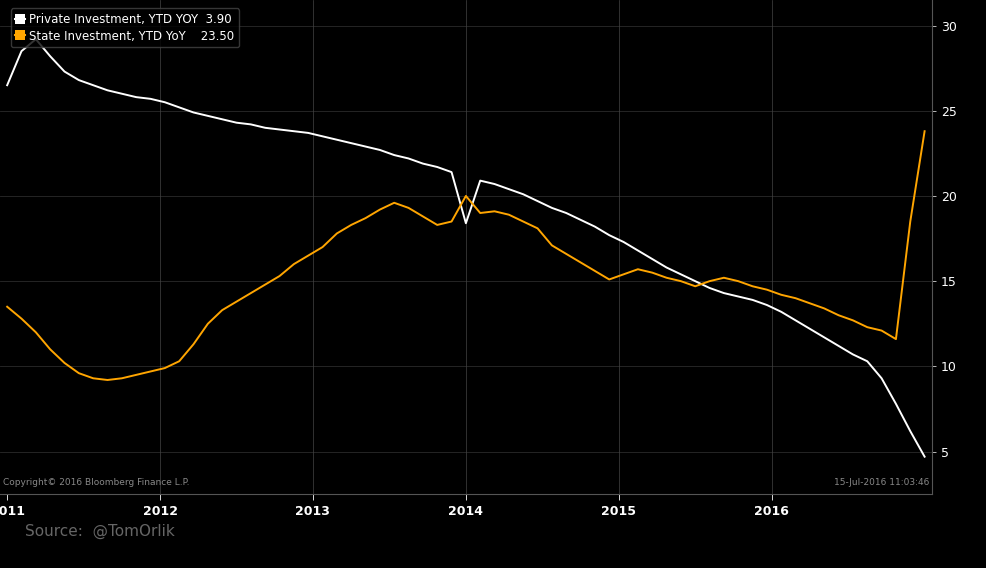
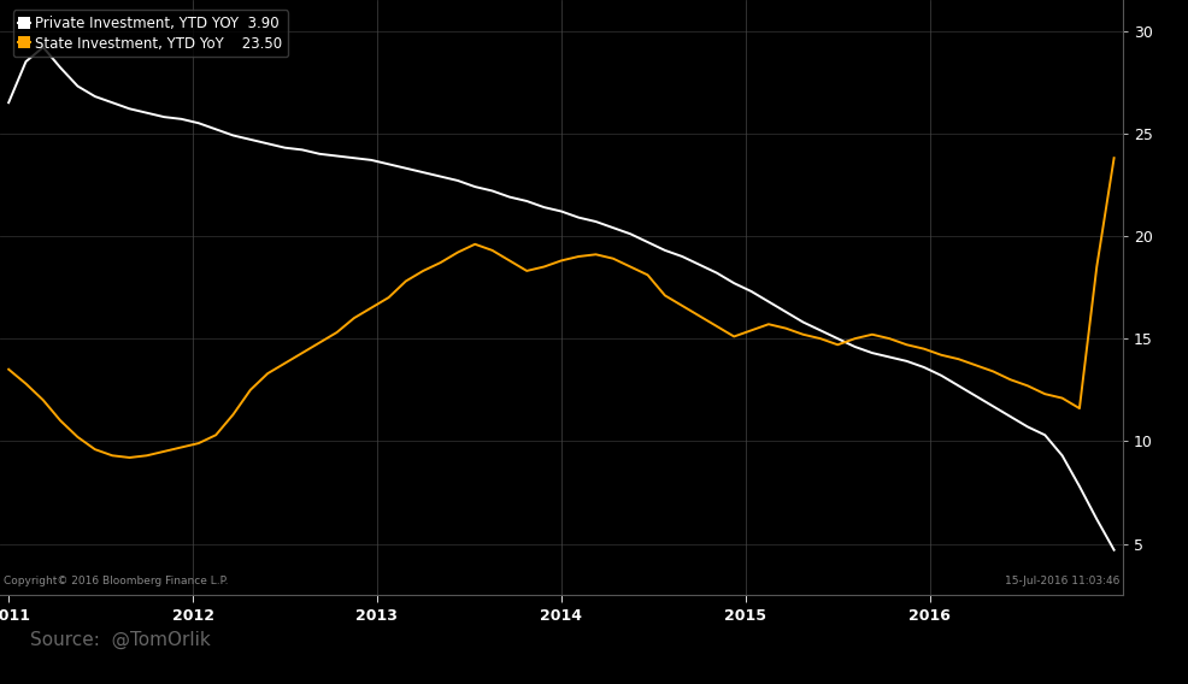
Private Investment, YTD YOY 3.90/2014: 18.4 -> 21.2
State Investment, YTD YoY 23.50/2014: 20.0 -> 18.8
